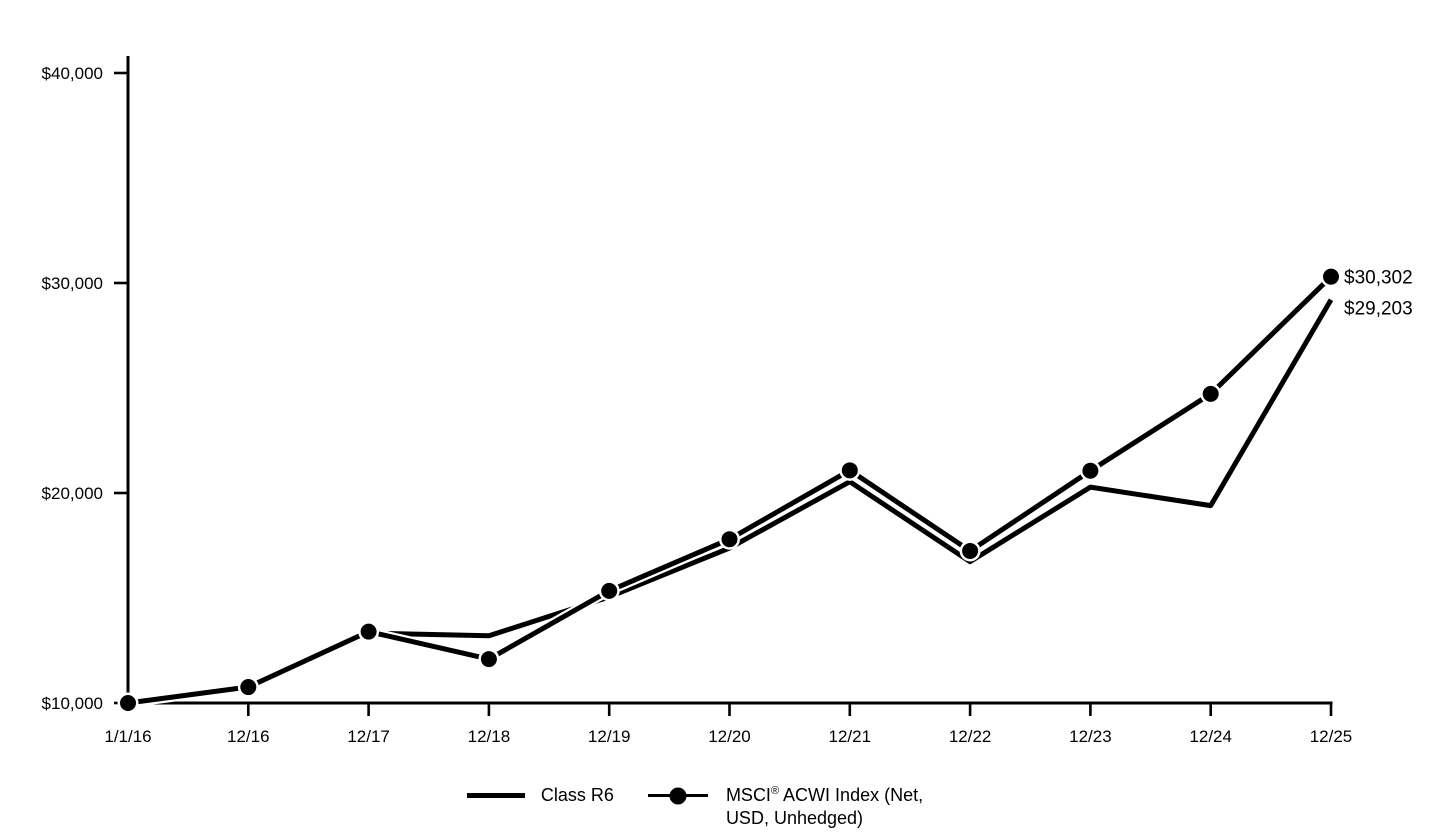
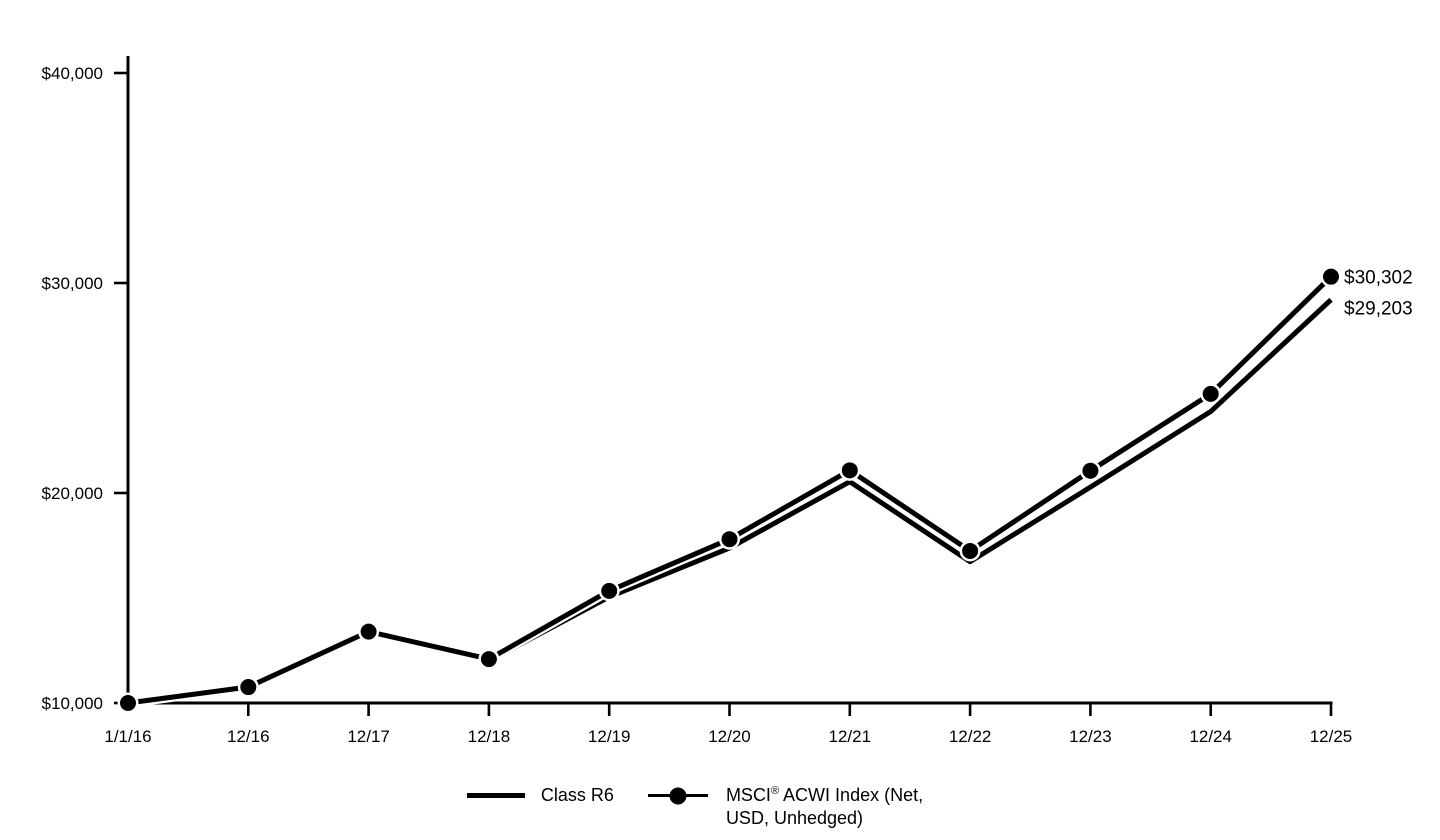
Class R6/12/18: $13200 -> $12000
Class R6/12/24: $19400 -> $23900
